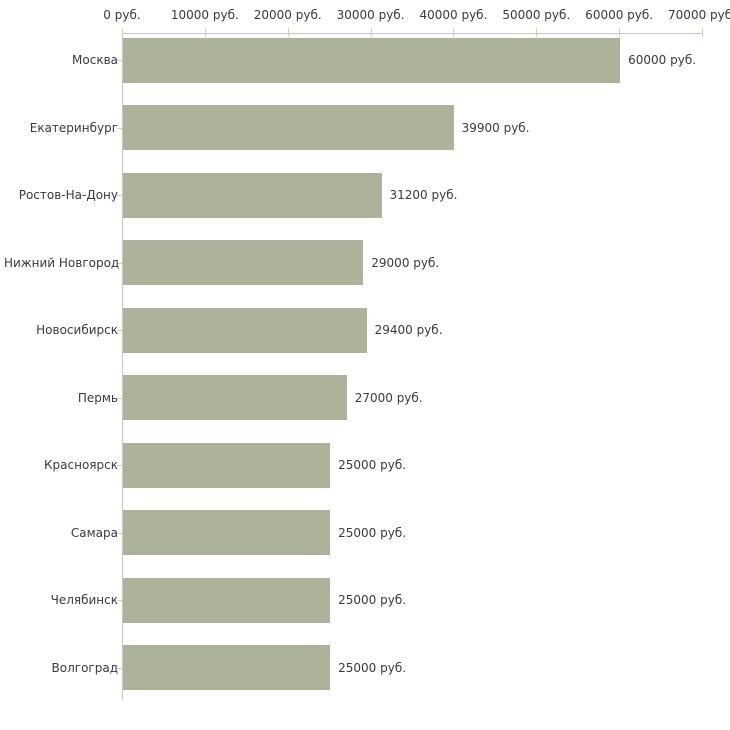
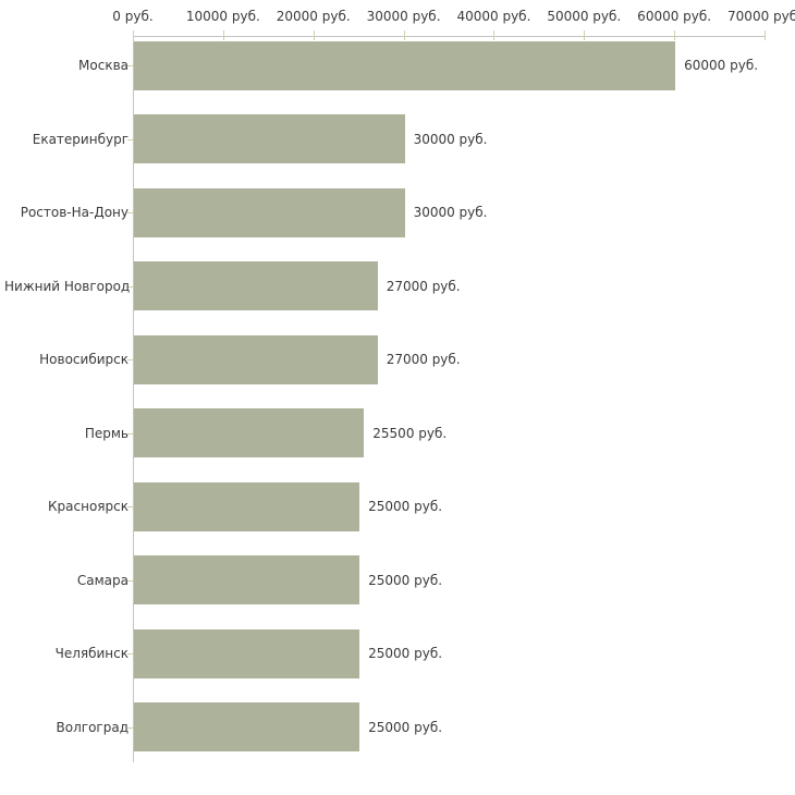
Екатеринбург: 39900 -> 30000
Ростов-На-Дону: 31200 -> 30000
Нижний Новгород: 29000 -> 27000
Новосибирск: 29400 -> 27000
Пермь: 27000 -> 25500
